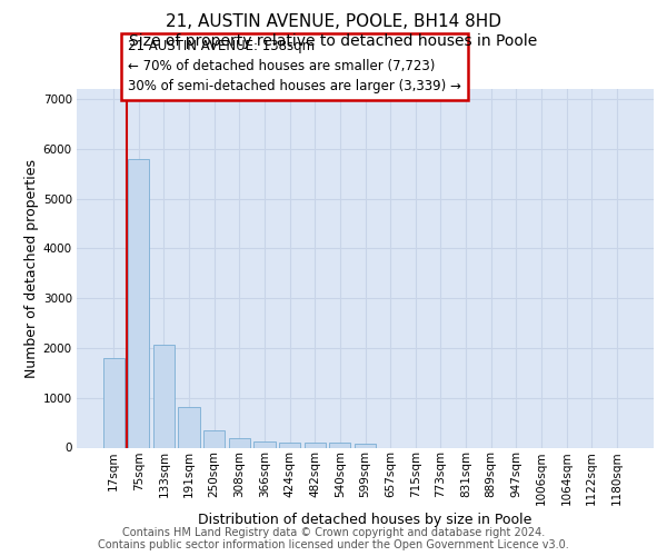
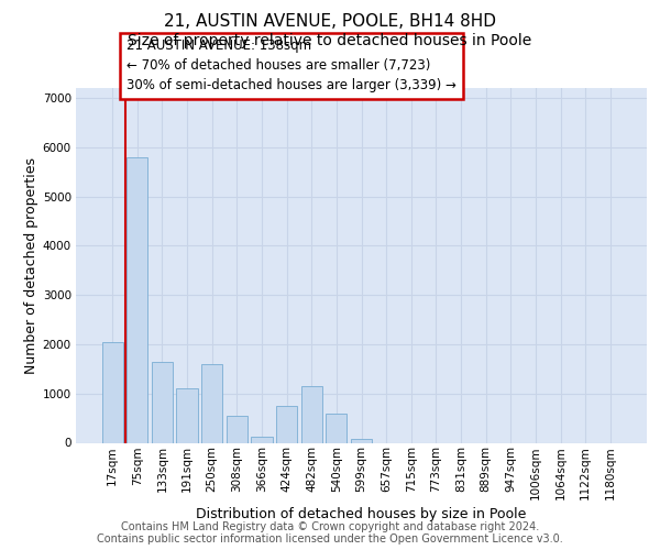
17sqm: 1790 -> 2050
133sqm: 2060 -> 1650
191sqm: 820 -> 1100
250sqm: 340 -> 1600
308sqm: 200 -> 550
424sqm: 110 -> 750
482sqm: 100 -> 1150
540sqm: 100 -> 600
